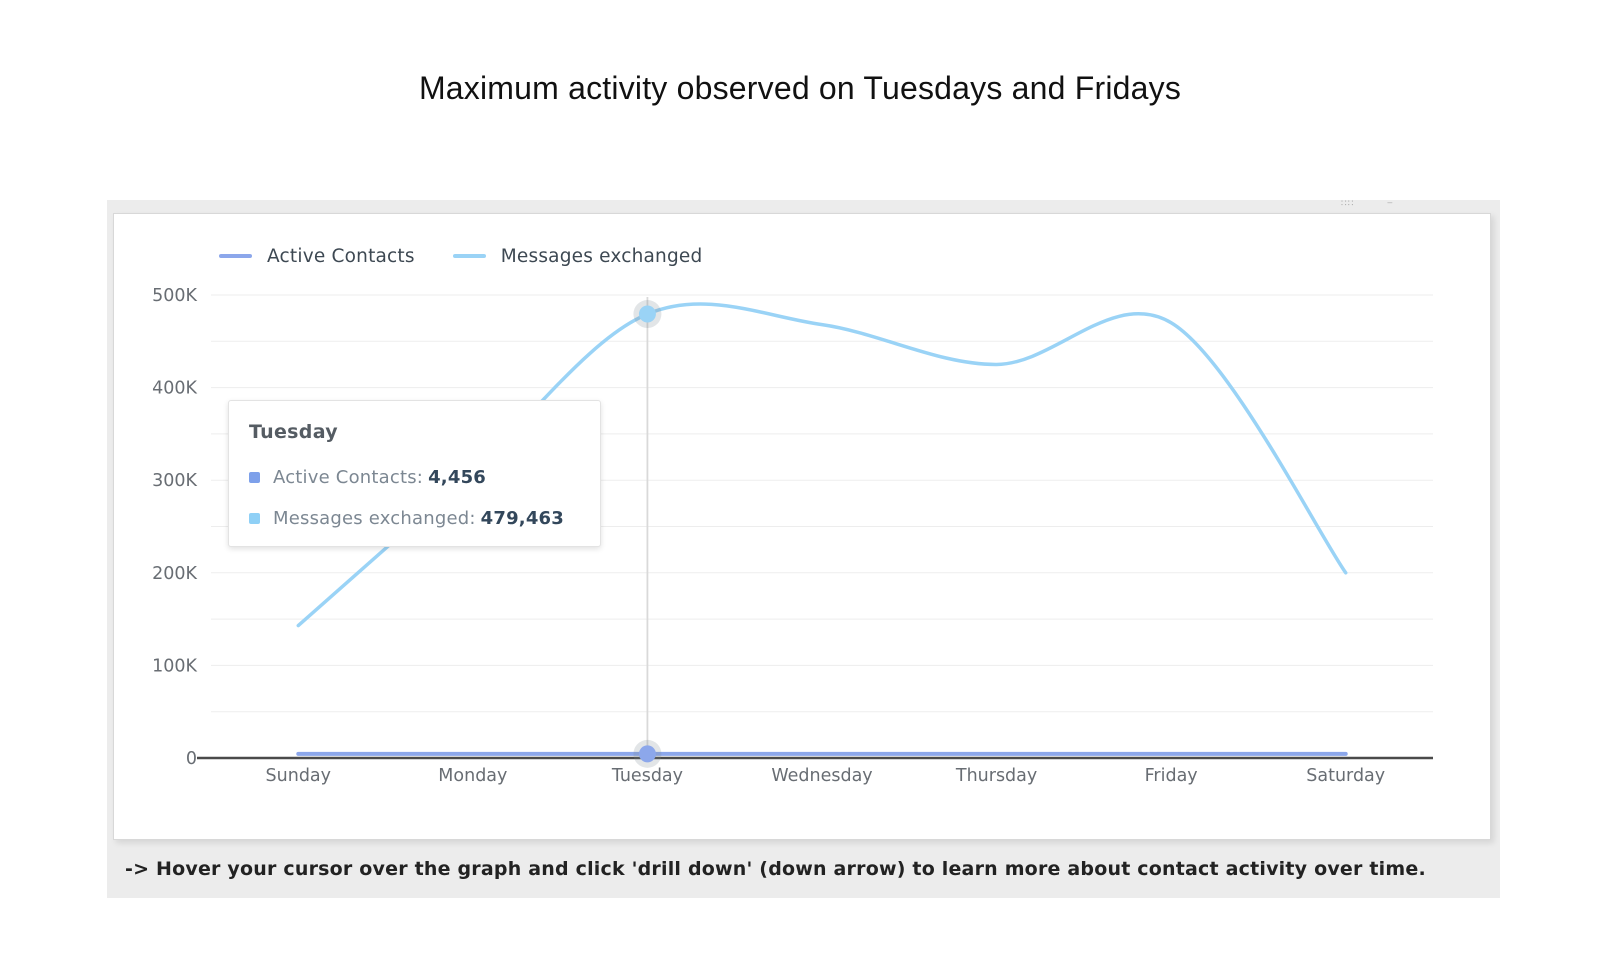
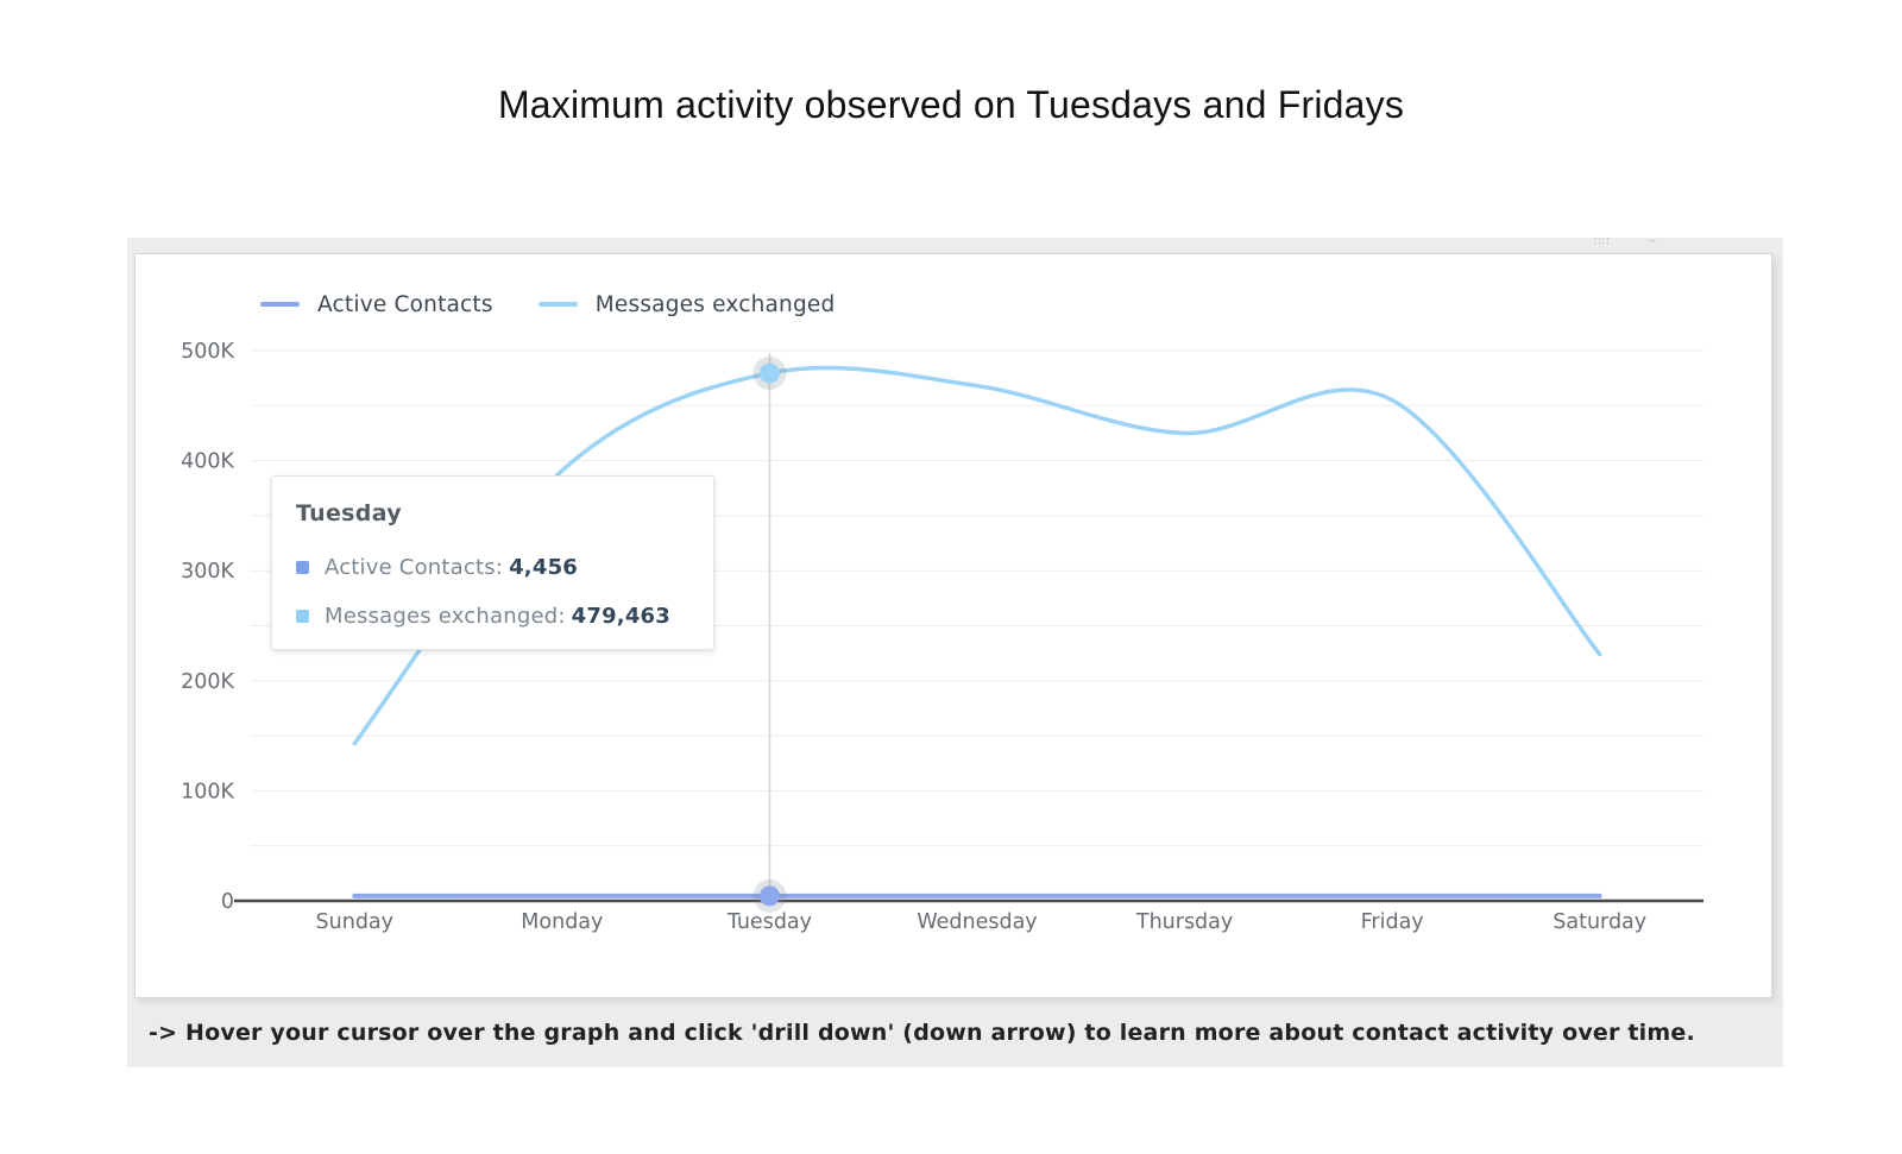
Messages exchanged/Monday: 310K -> 390K
Messages exchanged/Friday: 470K -> 460K
Messages exchanged/Saturday: 200K -> 220K
